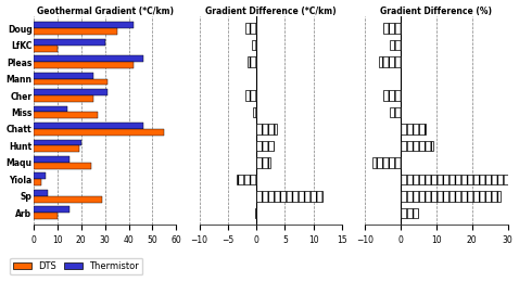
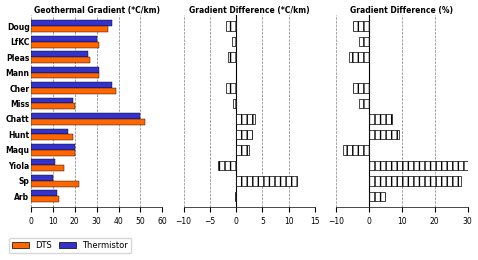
Geothermal Gradient (*C/km)/Thermistor/Doug: 42 -> 37
Geothermal Gradient (*C/km)/DTS/LfKC: 10 -> 31
Geothermal Gradient (*C/km)/Thermistor/Pleas: 46 -> 26
Geothermal Gradient (*C/km)/DTS/Pleas: 42 -> 27
Geothermal Gradient (*C/km)/Thermistor/Mann: 25 -> 31
Geothermal Gradient (*C/km)/Thermistor/Cher: 31 -> 37
Geothermal Gradient (*C/km)/DTS/Cher: 25 -> 39
Geothermal Gradient (*C/km)/Thermistor/Miss: 14 -> 19
Geothermal Gradient (*C/km)/DTS/Miss: 27 -> 20
Geothermal Gradient (*C/km)/Thermistor/Chatt: 46 -> 50
Geothermal Gradient (*C/km)/DTS/Chatt: 55 -> 52
Geothermal Gradient (*C/km)/Thermistor/Hunt: 20 -> 17
Geothermal Gradient (*C/km)/Thermistor/Maqu: 15 -> 20
Geothermal Gradient (*C/km)/DTS/Maqu: 24 -> 20
Geothermal Gradient (*C/km)/Thermistor/Yiola: 5 -> 11
Geothermal Gradient (*C/km)/DTS/Yiola: 3 -> 15
Geothermal Gradient (*C/km)/Thermistor/Sp: 6 -> 10
Geothermal Gradient (*C/km)/DTS/Sp: 29 -> 22
Geothermal Gradient (*C/km)/Thermistor/Arb: 15 -> 12
Geothermal Gradient (*C/km)/DTS/Arb: 10 -> 13
